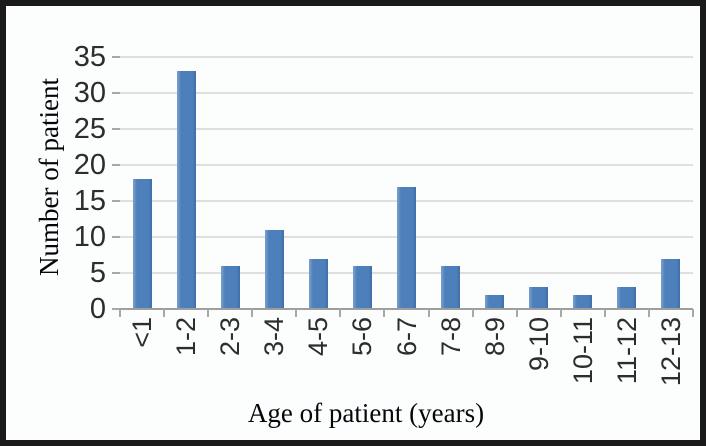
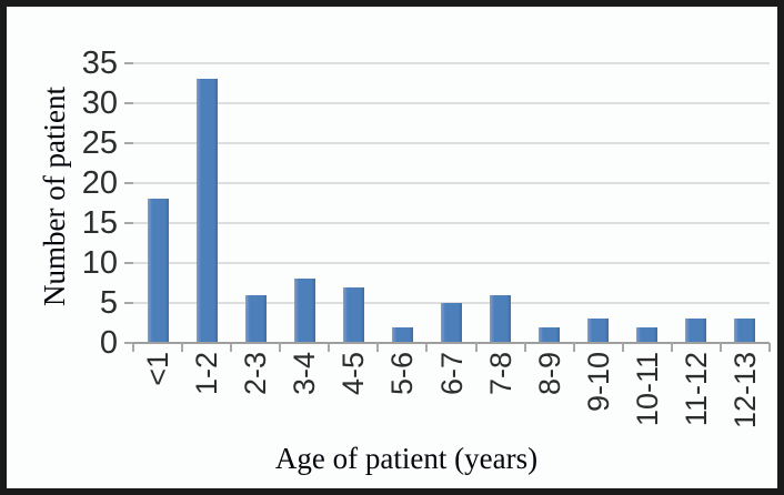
3-4: 11 -> 8
5-6: 6 -> 2
6-7: 17 -> 5
12-13: 7 -> 3
